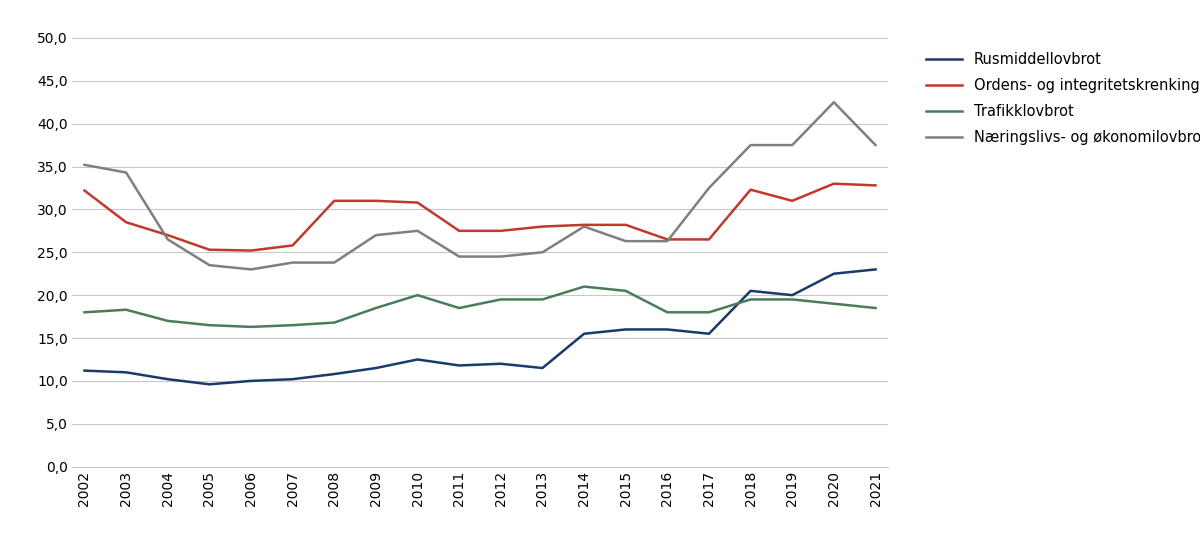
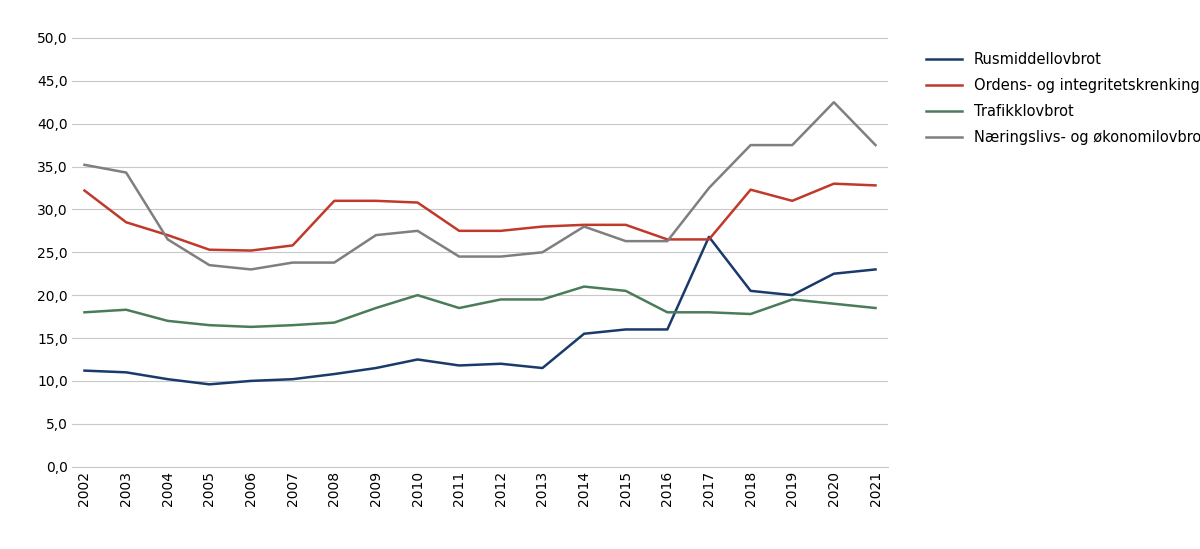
Rusmiddellovbrot/2017: 15,5 -> 26,8
Trafikklovbrot/2018: 19,5 -> 17,8
